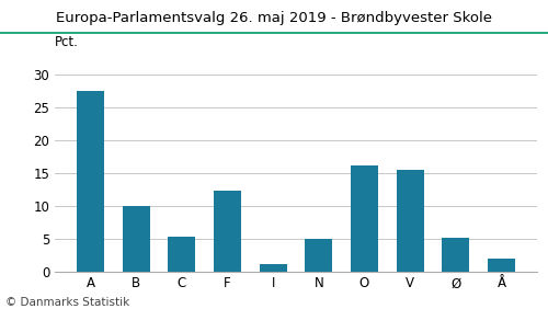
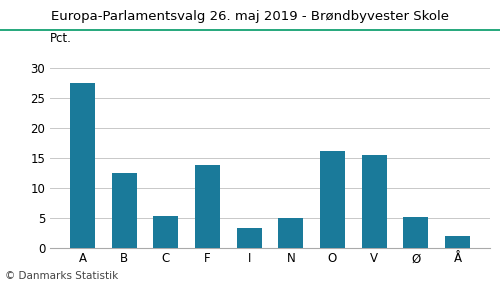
B: 10.0 -> 12.6
F: 12.4 -> 13.8
I: 1.2 -> 3.4
